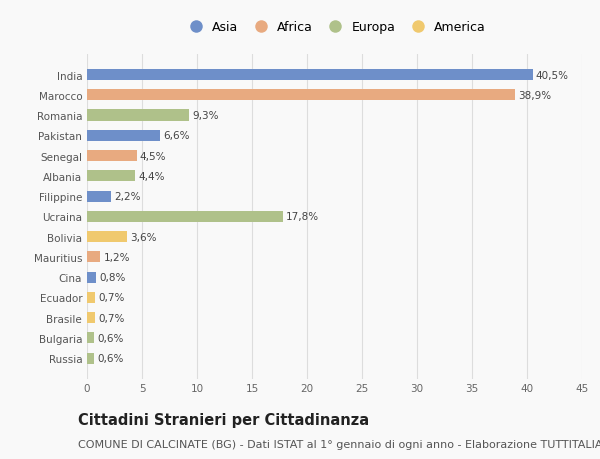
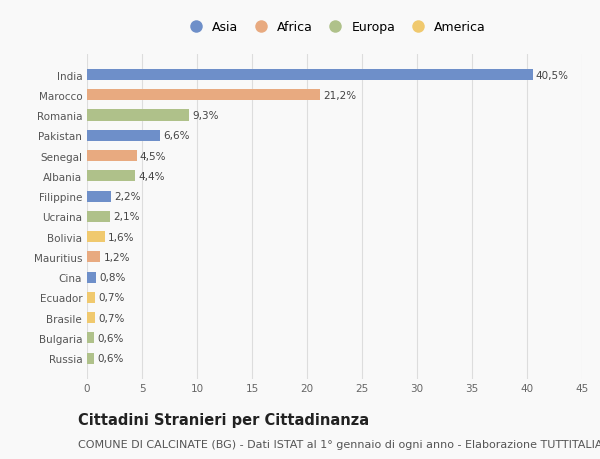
Marocco: 38,9% -> 21,2%
Ucraina: 17,8% -> 2,1%
Bolivia: 3,6% -> 1,6%
